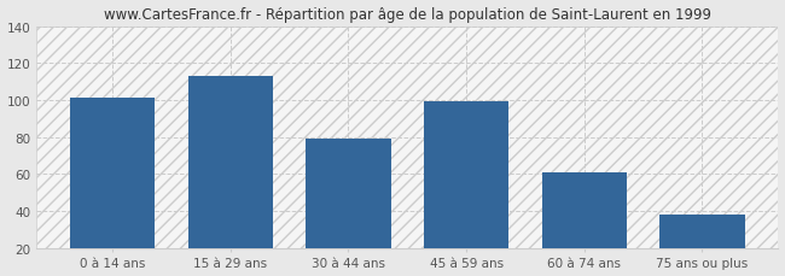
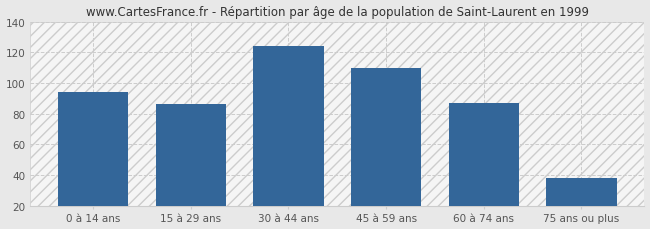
0 à 14 ans: 101 -> 94
15 à 29 ans: 113 -> 86
30 à 44 ans: 79 -> 124
45 à 59 ans: 99 -> 110
60 à 74 ans: 61 -> 87
